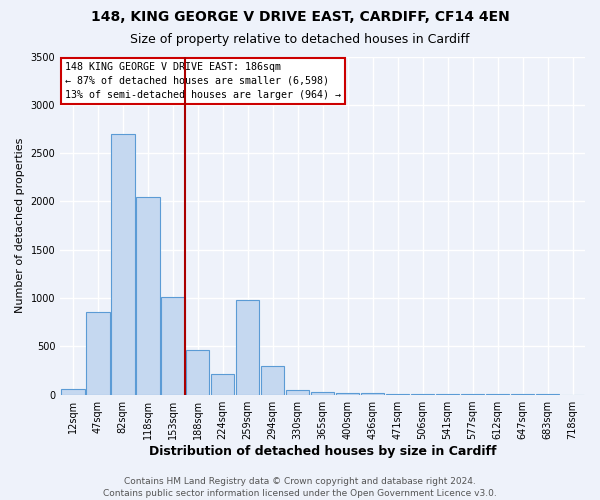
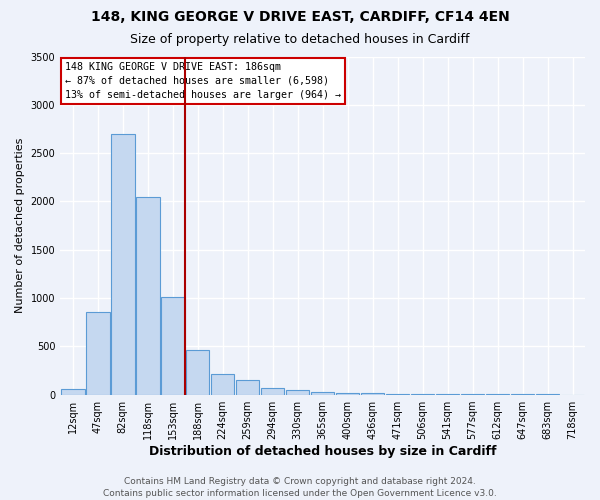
259sqm: 980 -> 150
294sqm: 300 -> 60
